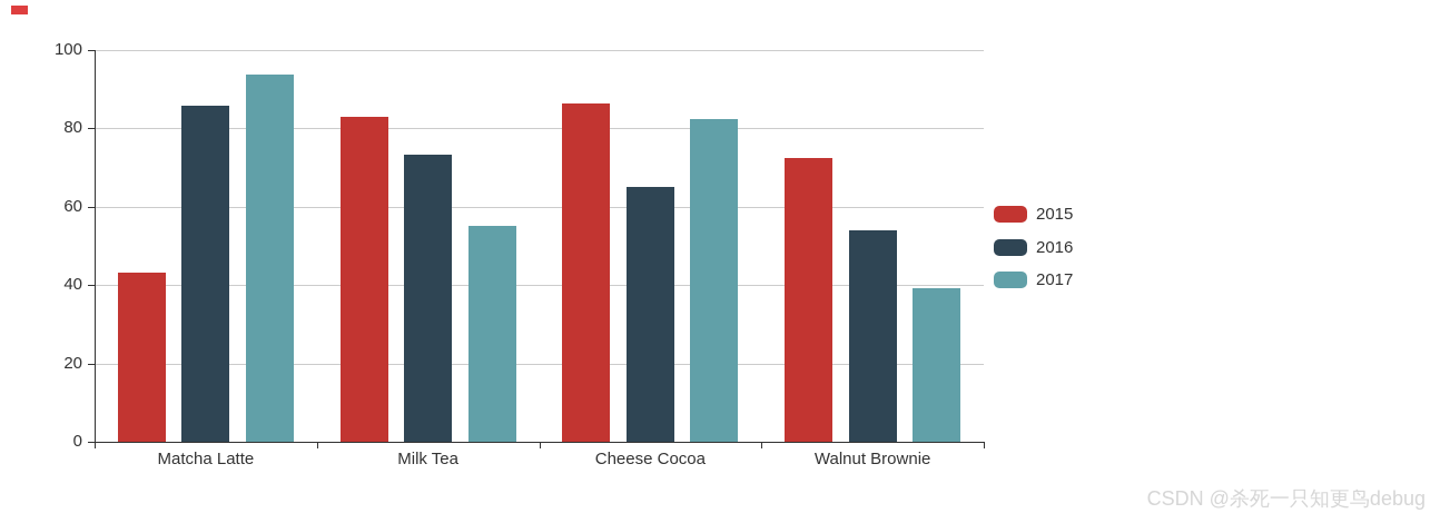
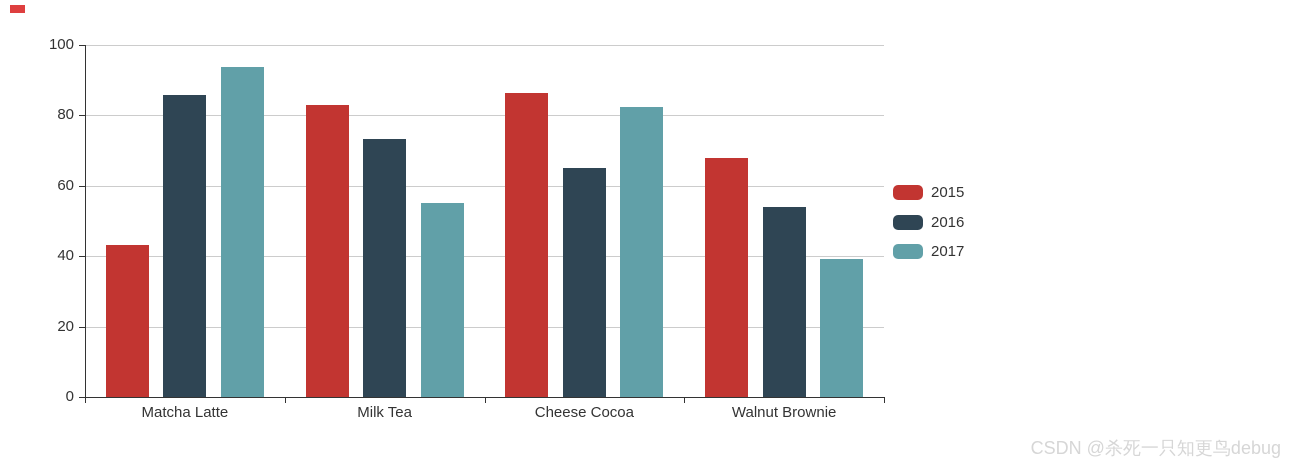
2015/Walnut Brownie: 72 -> 68
